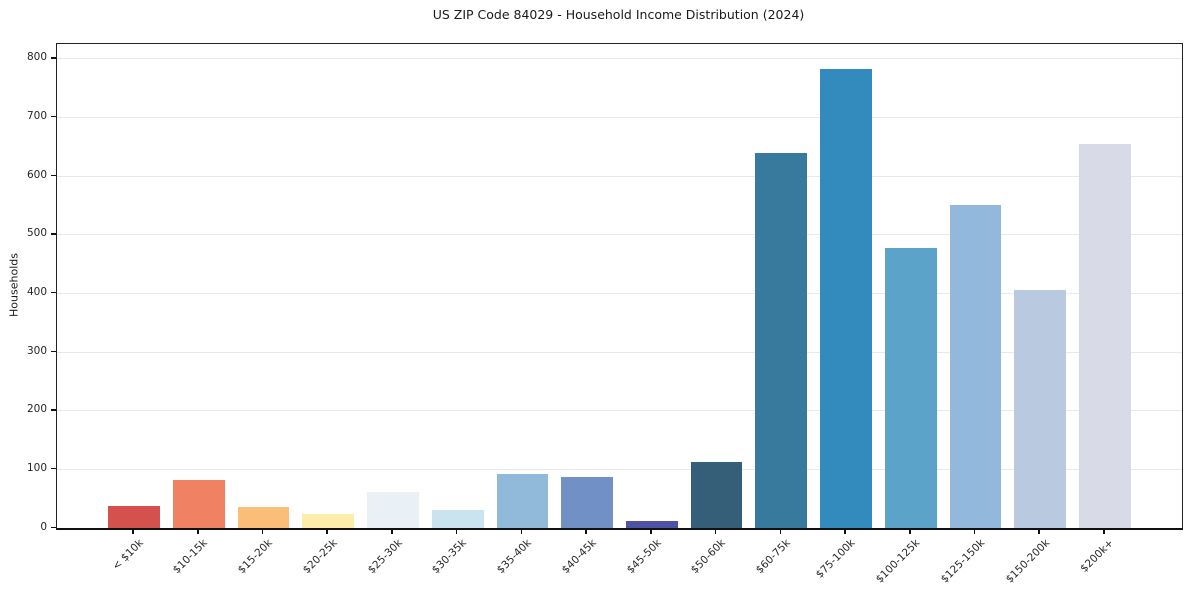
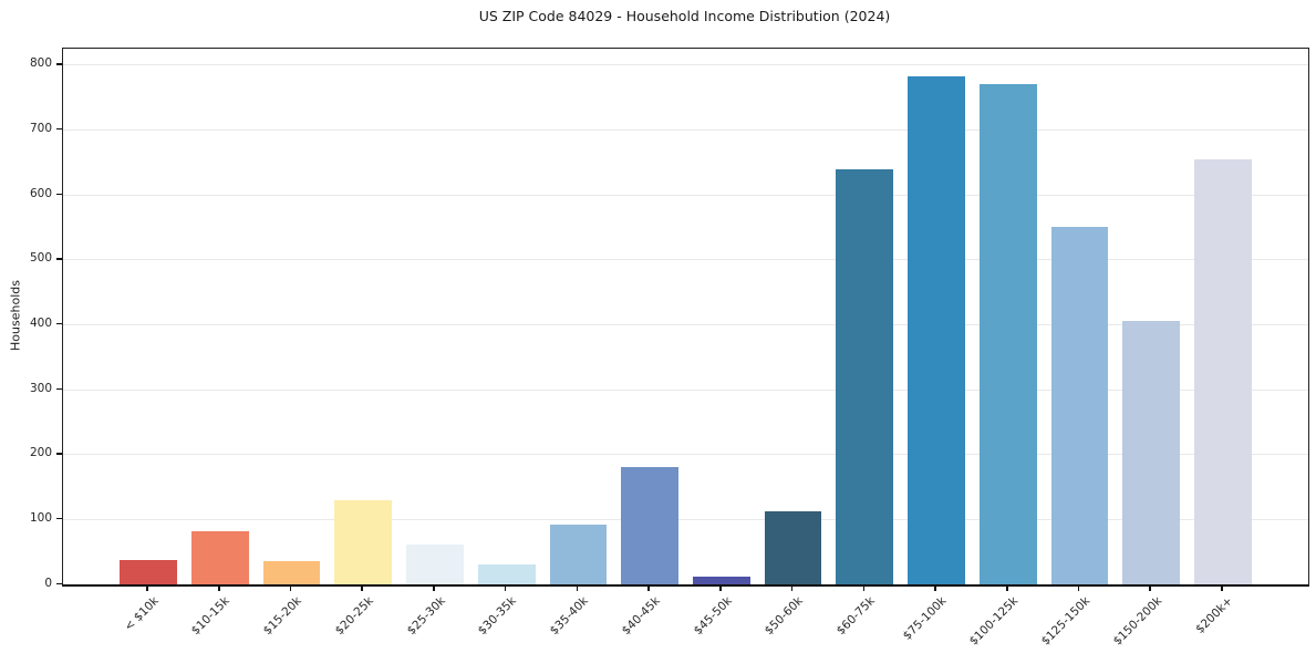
$20-25k: 20 -> 130
$40-45k: 90 -> 180
$100-125k: 480 -> 770
